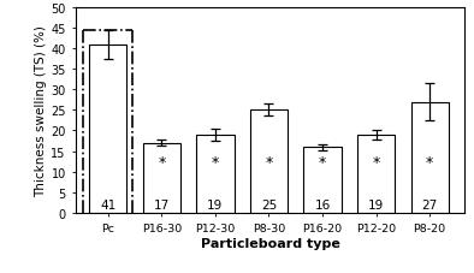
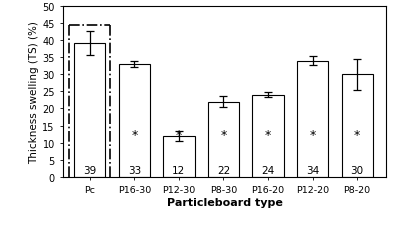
Pc: 41 -> 39
P16-30: 17 -> 33
P12-30: 19 -> 12
P8-30: 25 -> 22
P16-20: 16 -> 24
P12-20: 19 -> 34
P8-20: 27 -> 30
